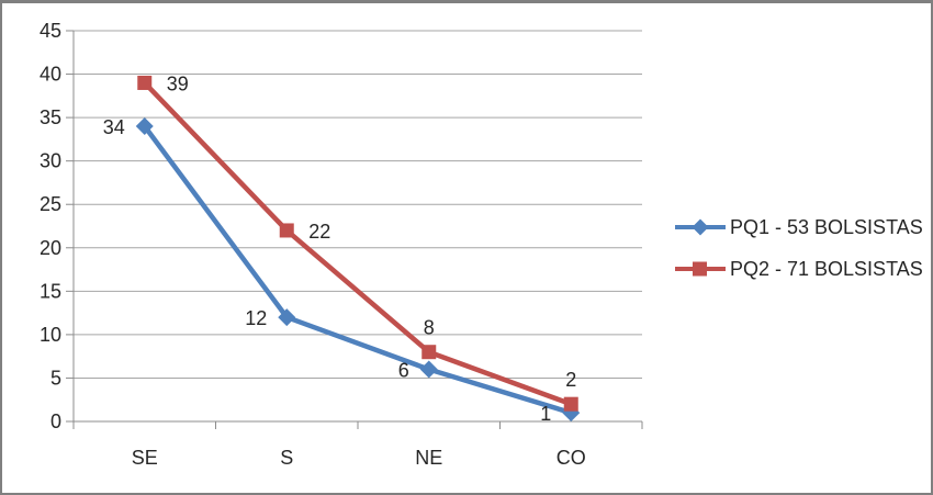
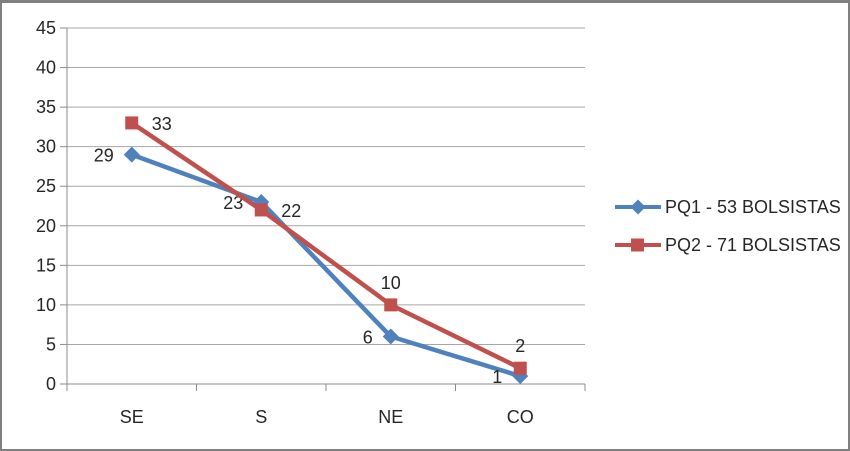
PQ1 - 53 BOLSISTAS/SE: 34 -> 29
PQ2 - 71 BOLSISTAS/SE: 39 -> 33
PQ1 - 53 BOLSISTAS/S: 12 -> 23
PQ2 - 71 BOLSISTAS/NE: 8 -> 10
